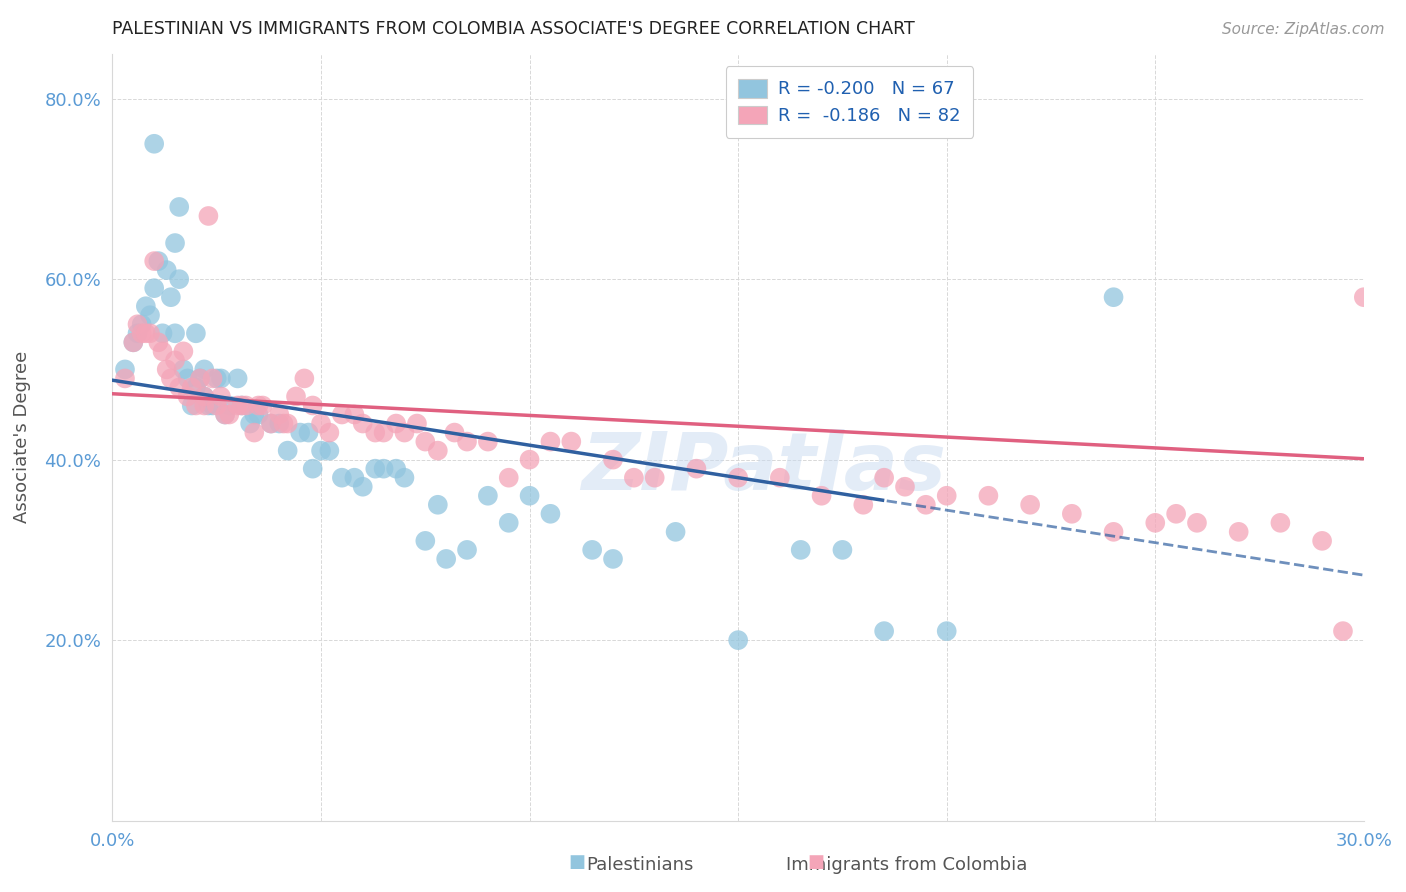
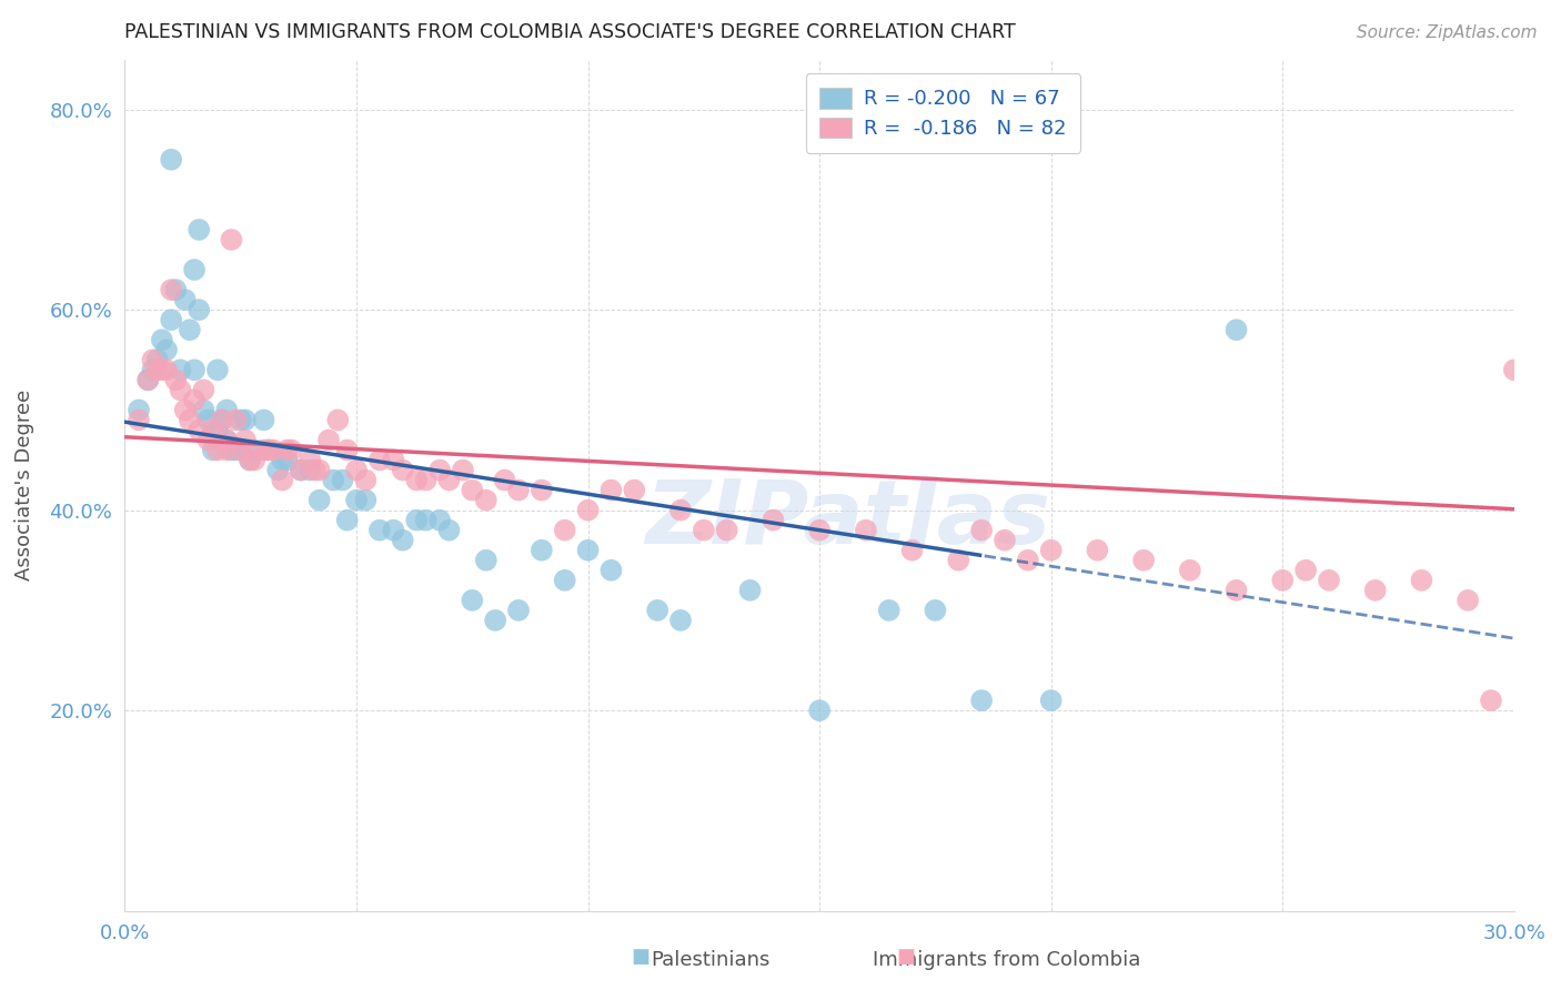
R = -0.186 N = 82/30.0%: 58% -> 54%
